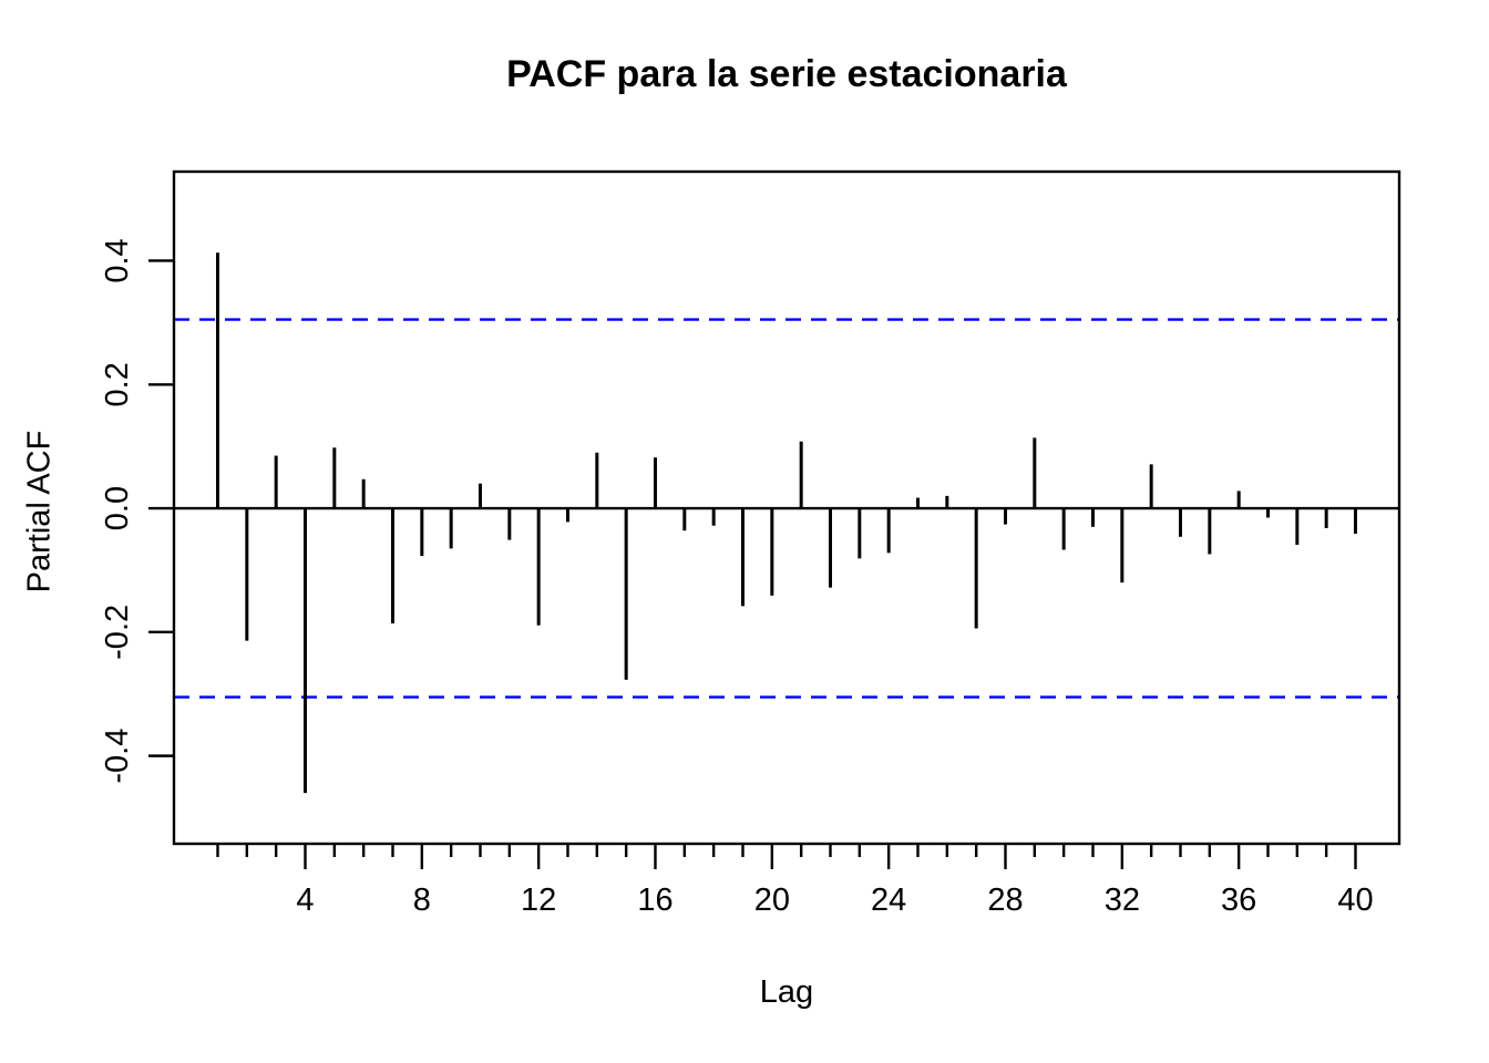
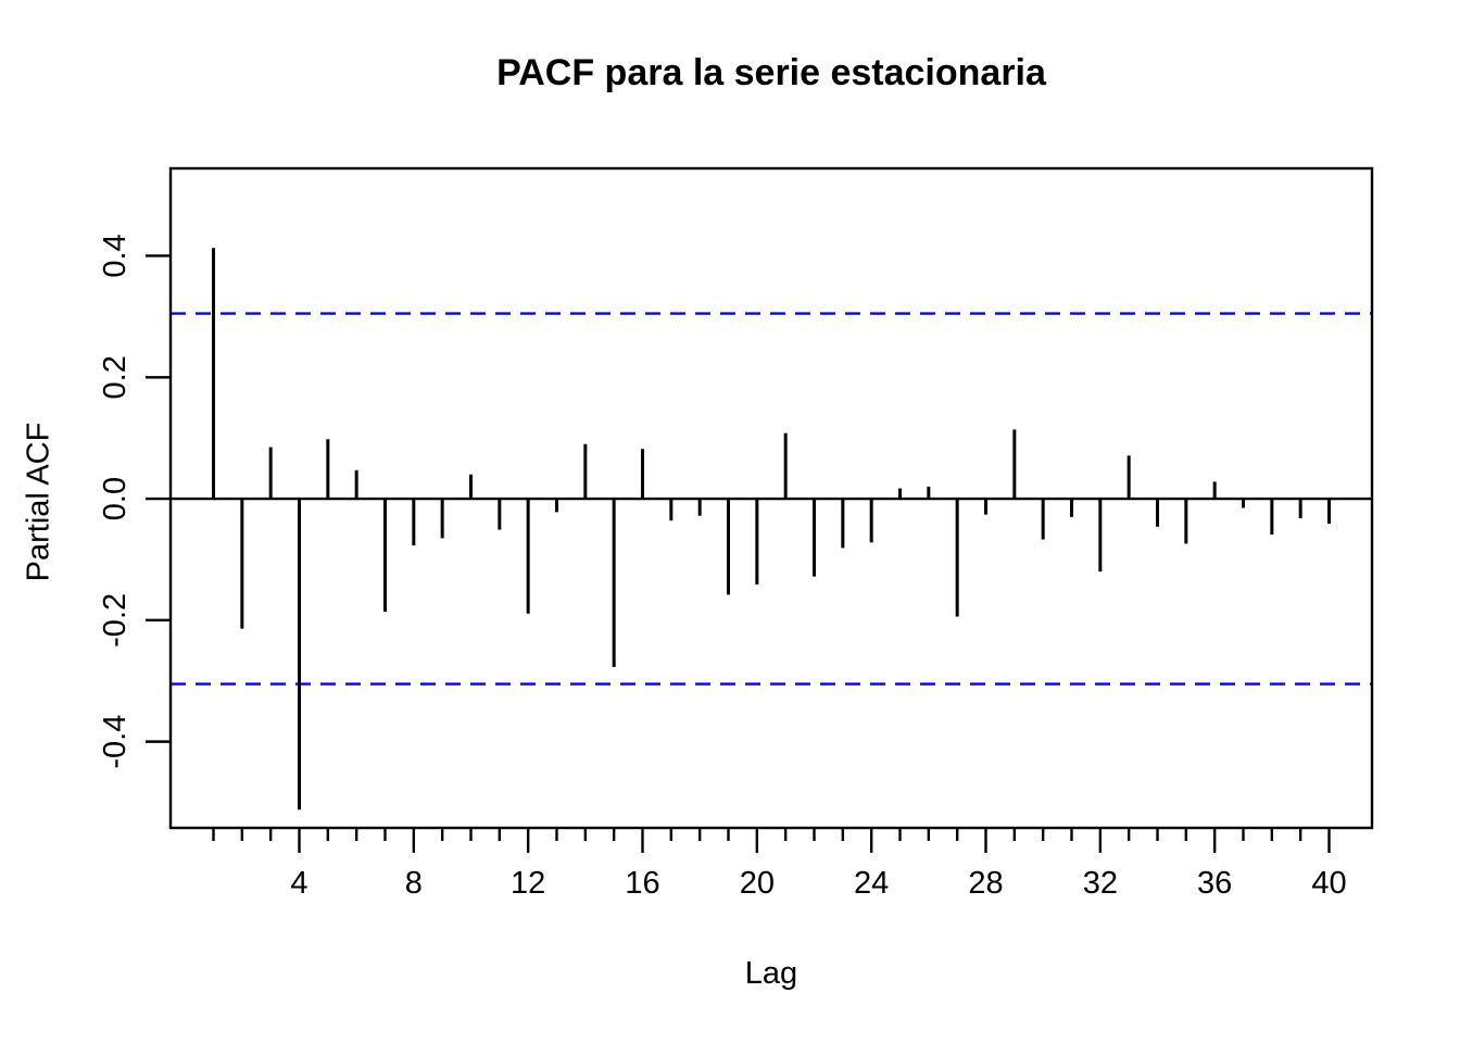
4: -0.46 -> -0.51
